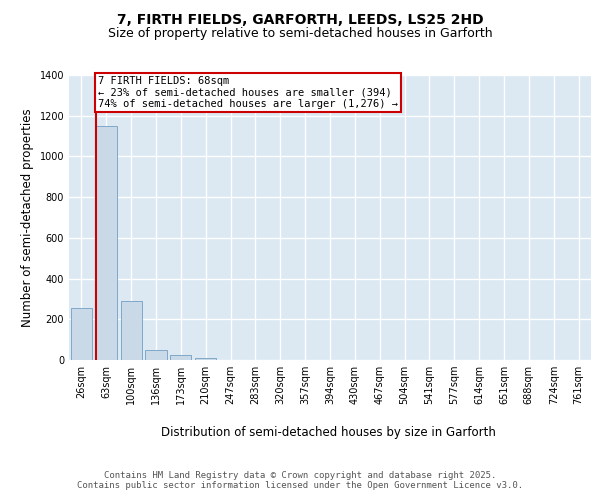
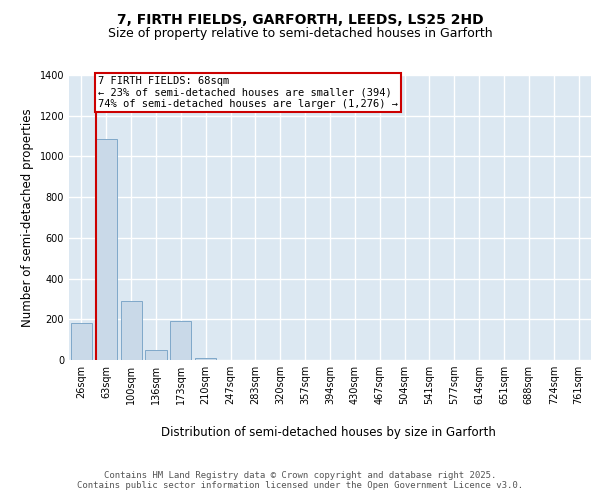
26sqm: 253 -> 180
63sqm: 1150 -> 1085
173sqm: 25 -> 190
